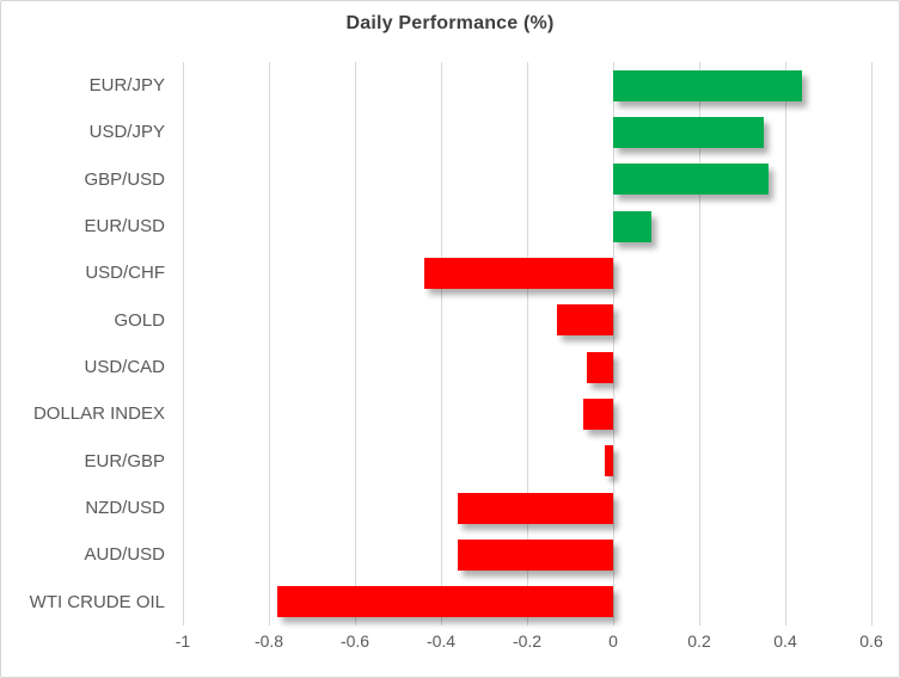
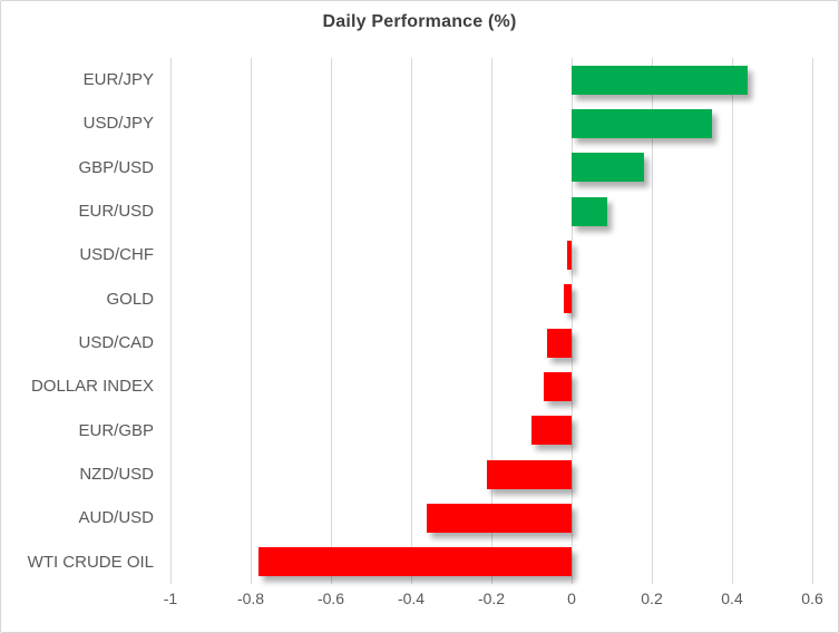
GBP/USD: 0.36 -> 0.18
USD/CHF: -0.44 -> -0.01
GOLD: -0.13 -> -0.02
EUR/GBP: -0.02 -> -0.10
NZD/USD: -0.36 -> -0.21
